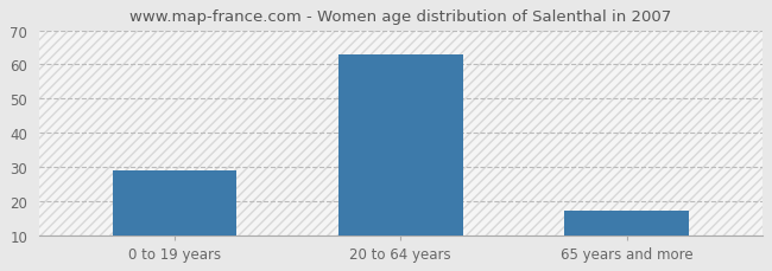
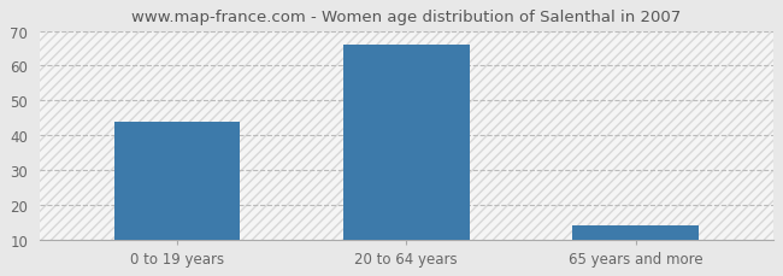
0 to 19 years: 29 -> 44
20 to 64 years: 63 -> 66
65 years and more: 17 -> 14
